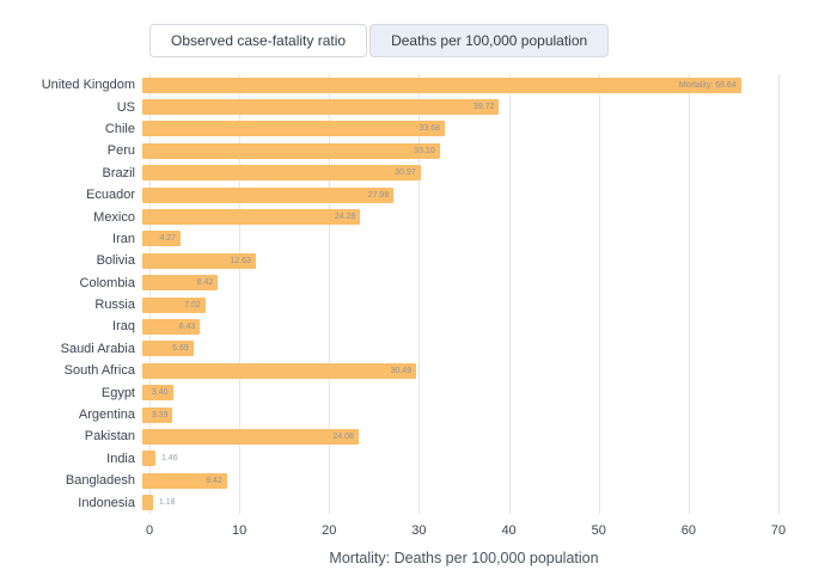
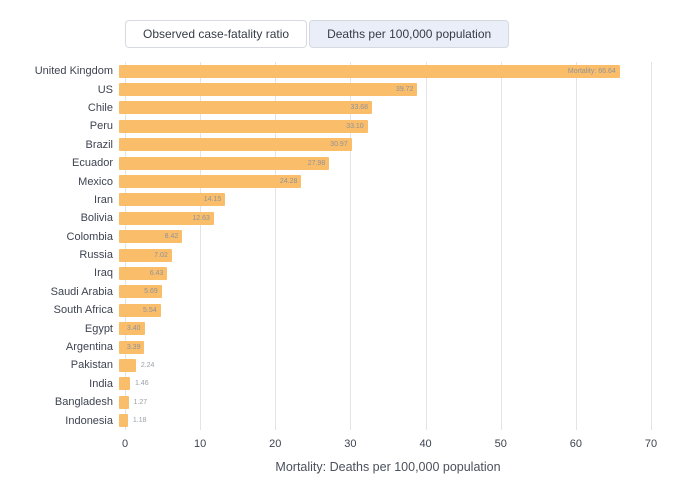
Iran: 4.27 -> 14.15
South Africa: 30.49 -> 5.54
Pakistan: 24.08 -> 2.24
Bangladesh: 9.42 -> 1.27
